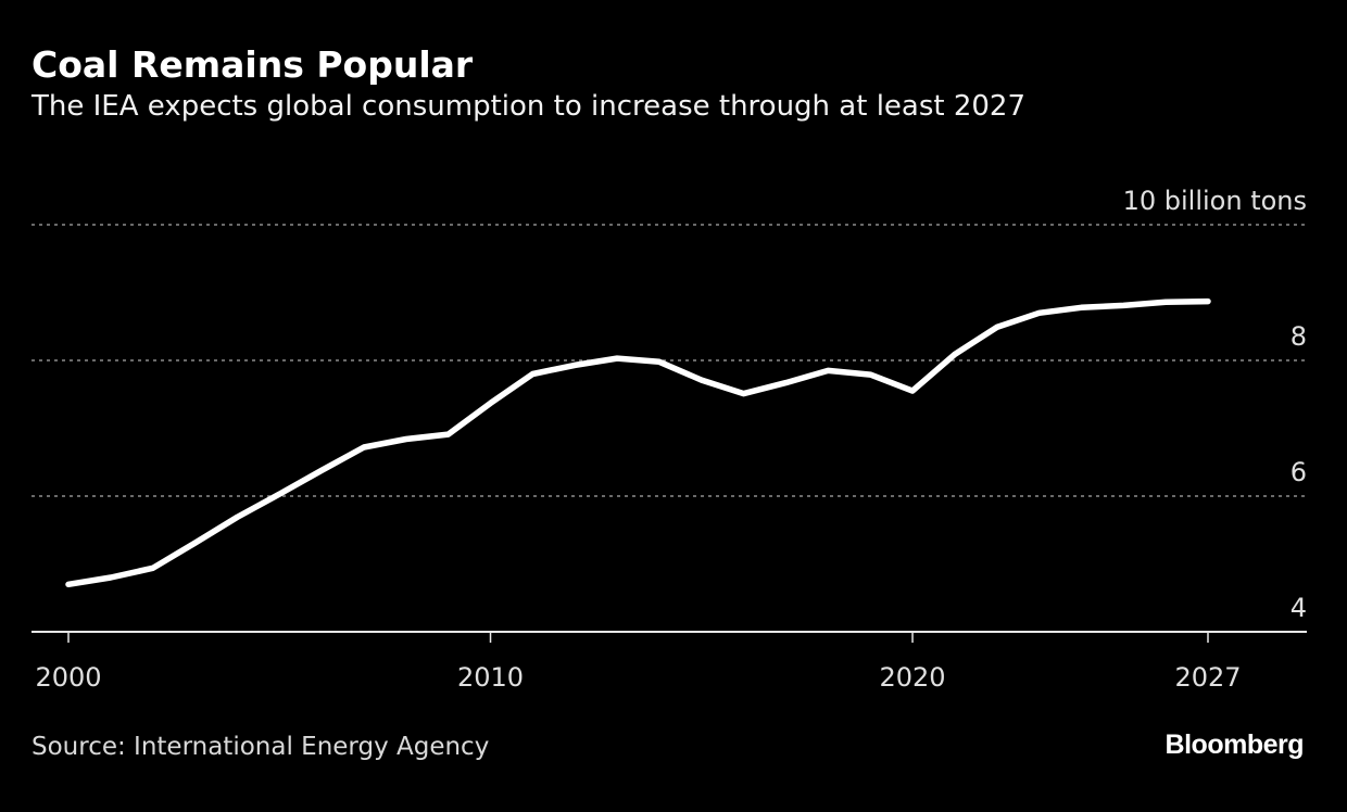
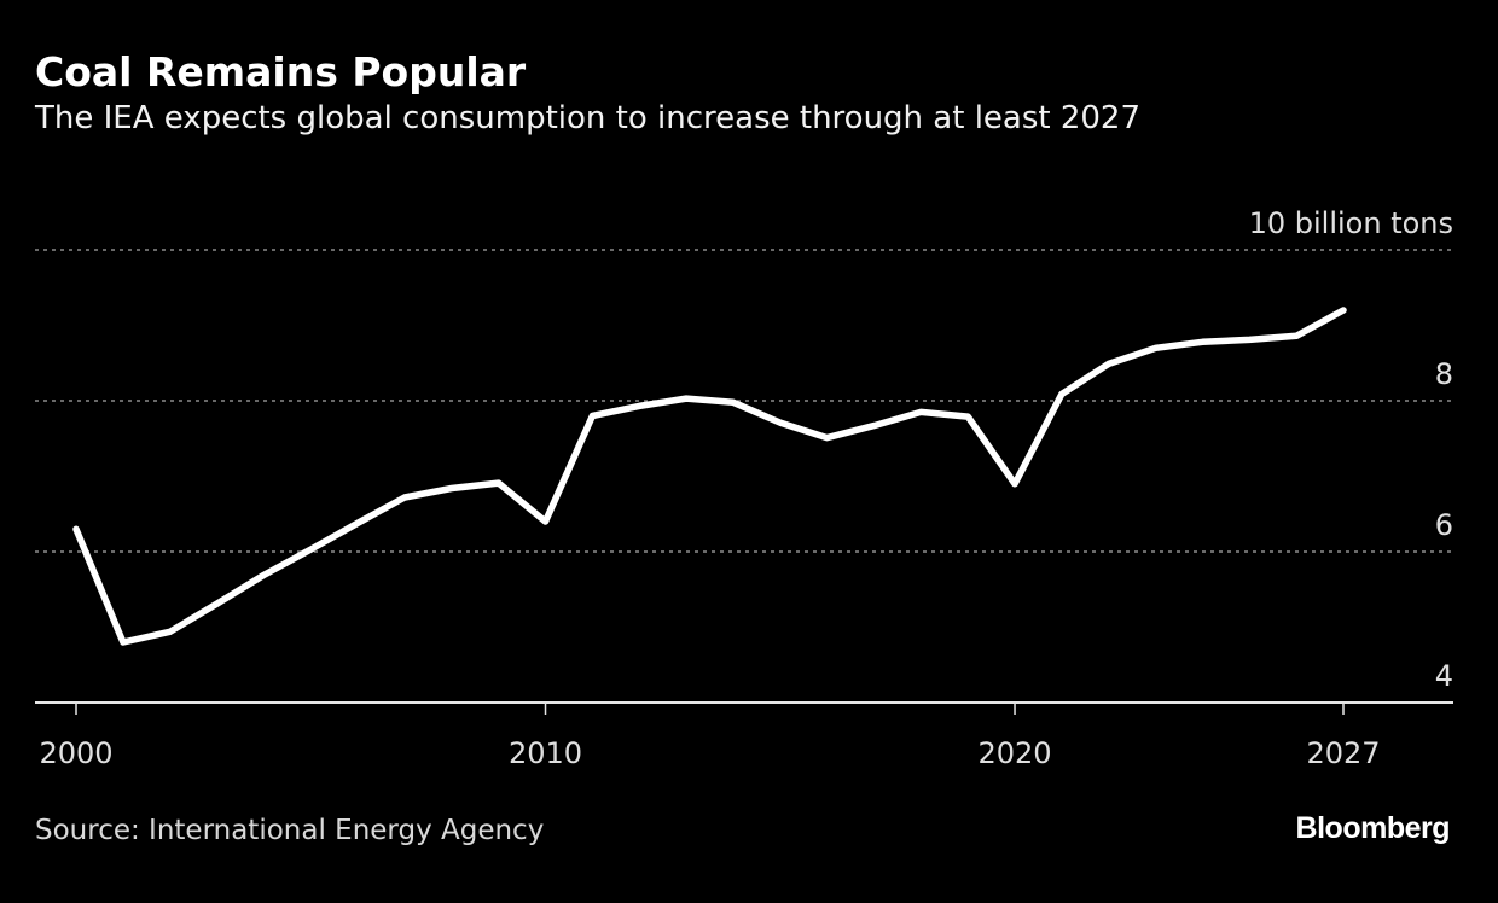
2000: 4.7 -> 6.3
2010: 7.4 -> 6.4
2020: 7.5 -> 6.9
2027: 8.9 -> 9.2
